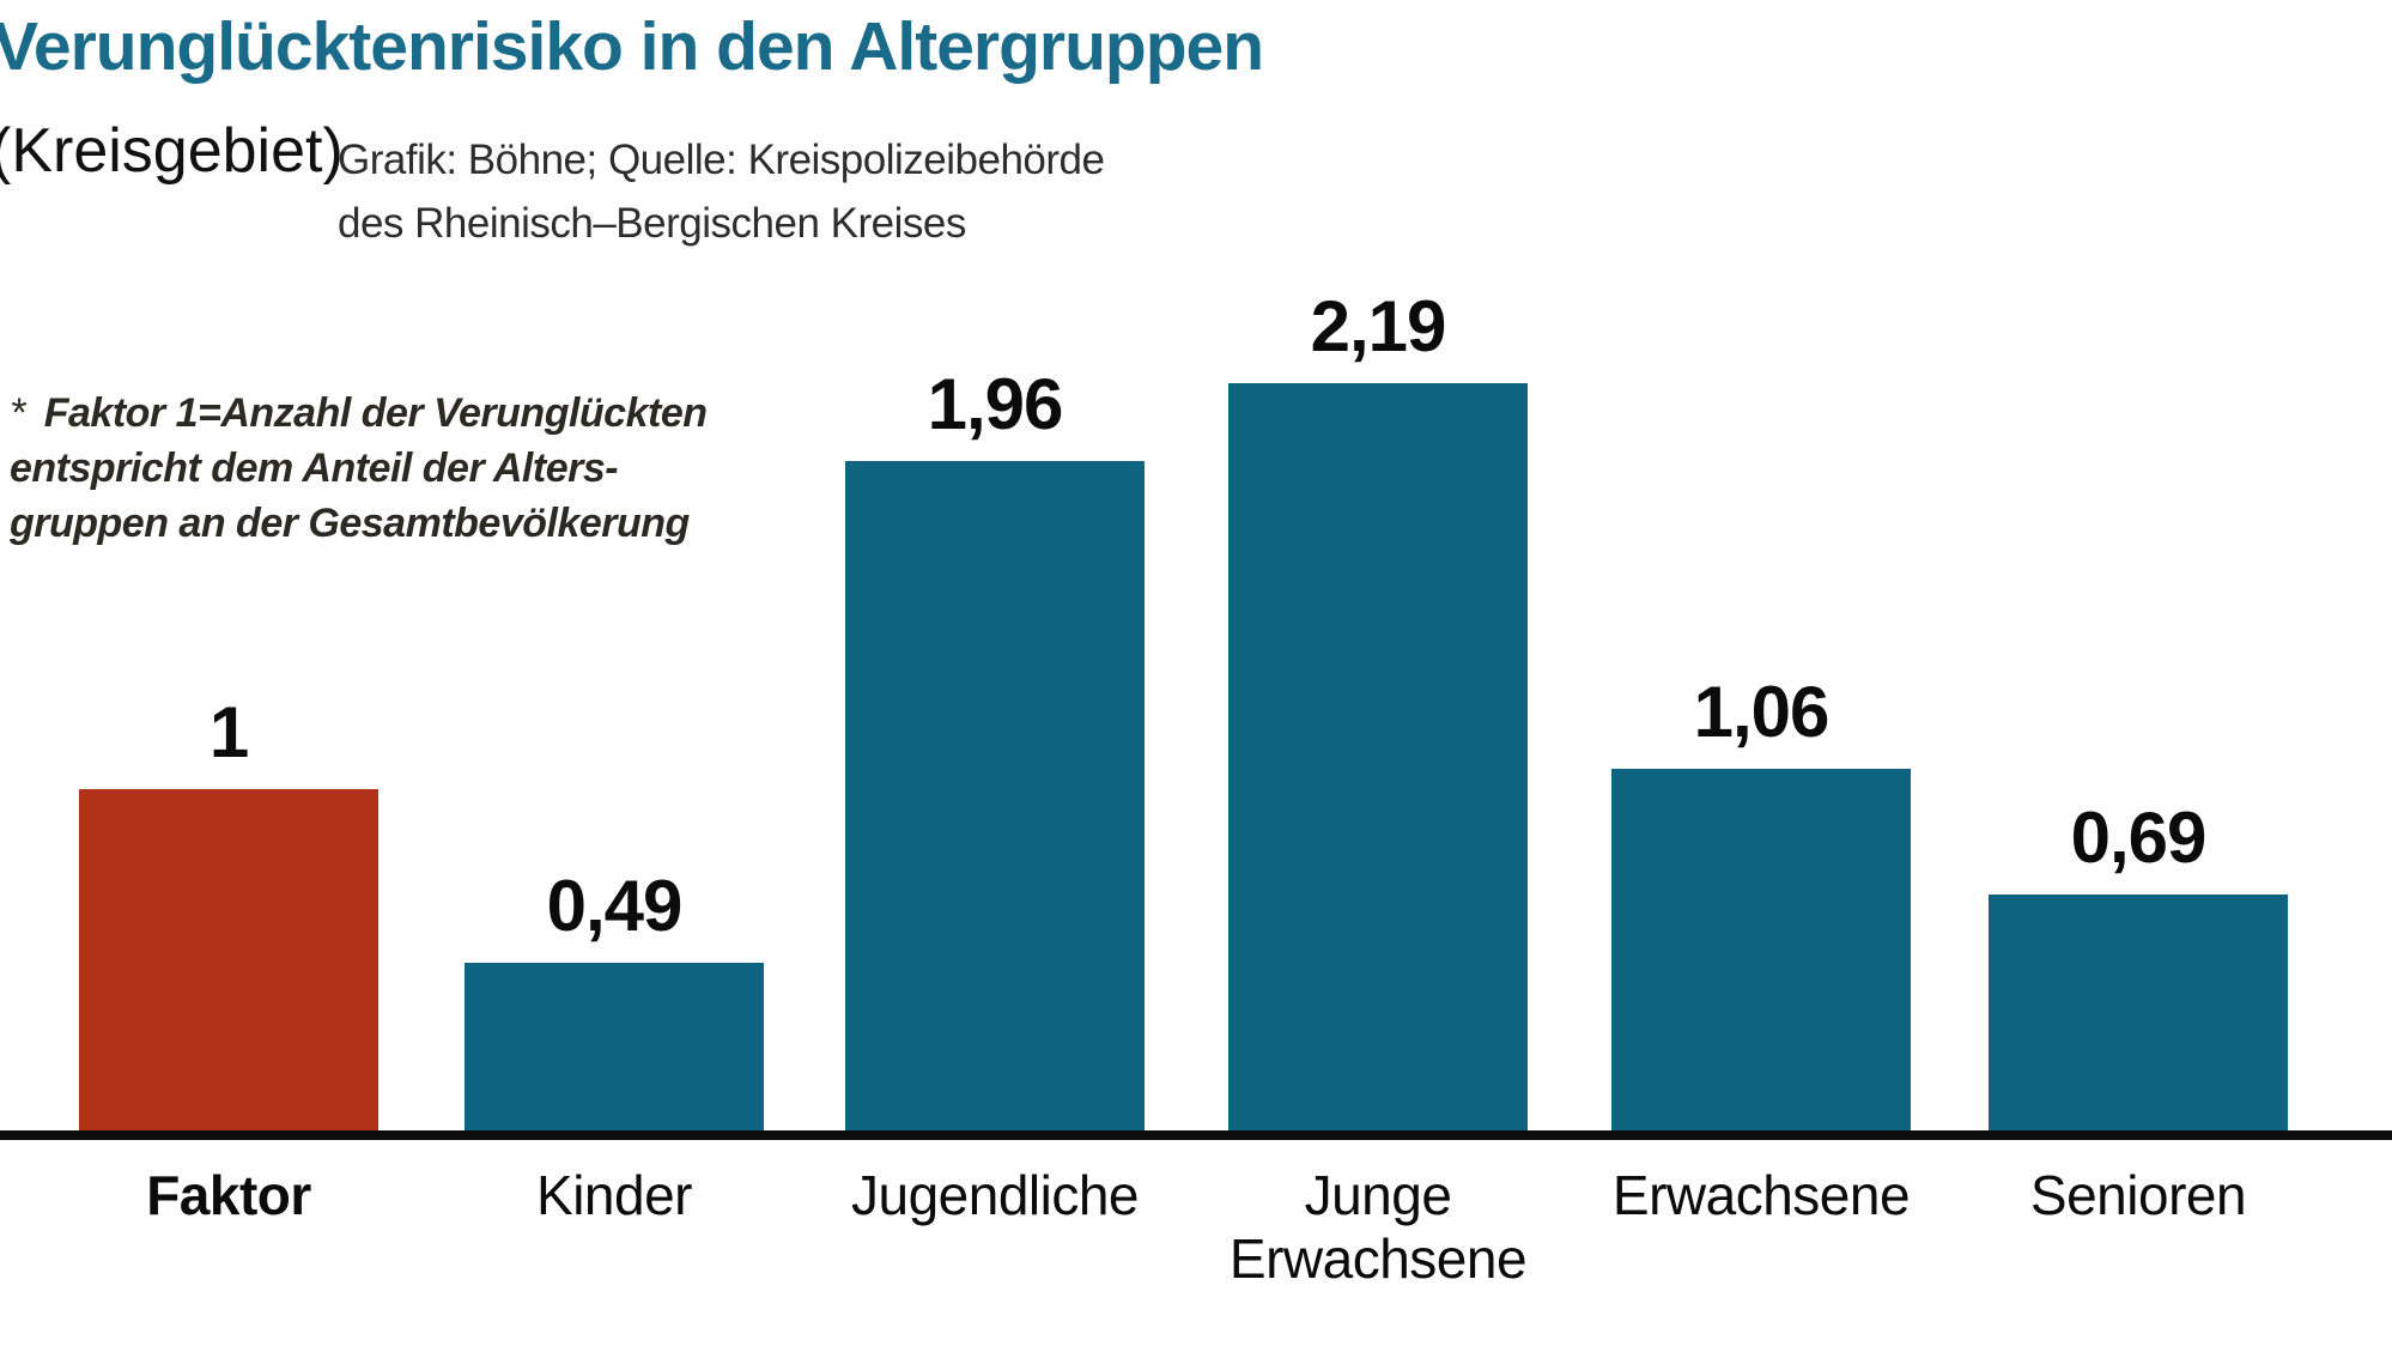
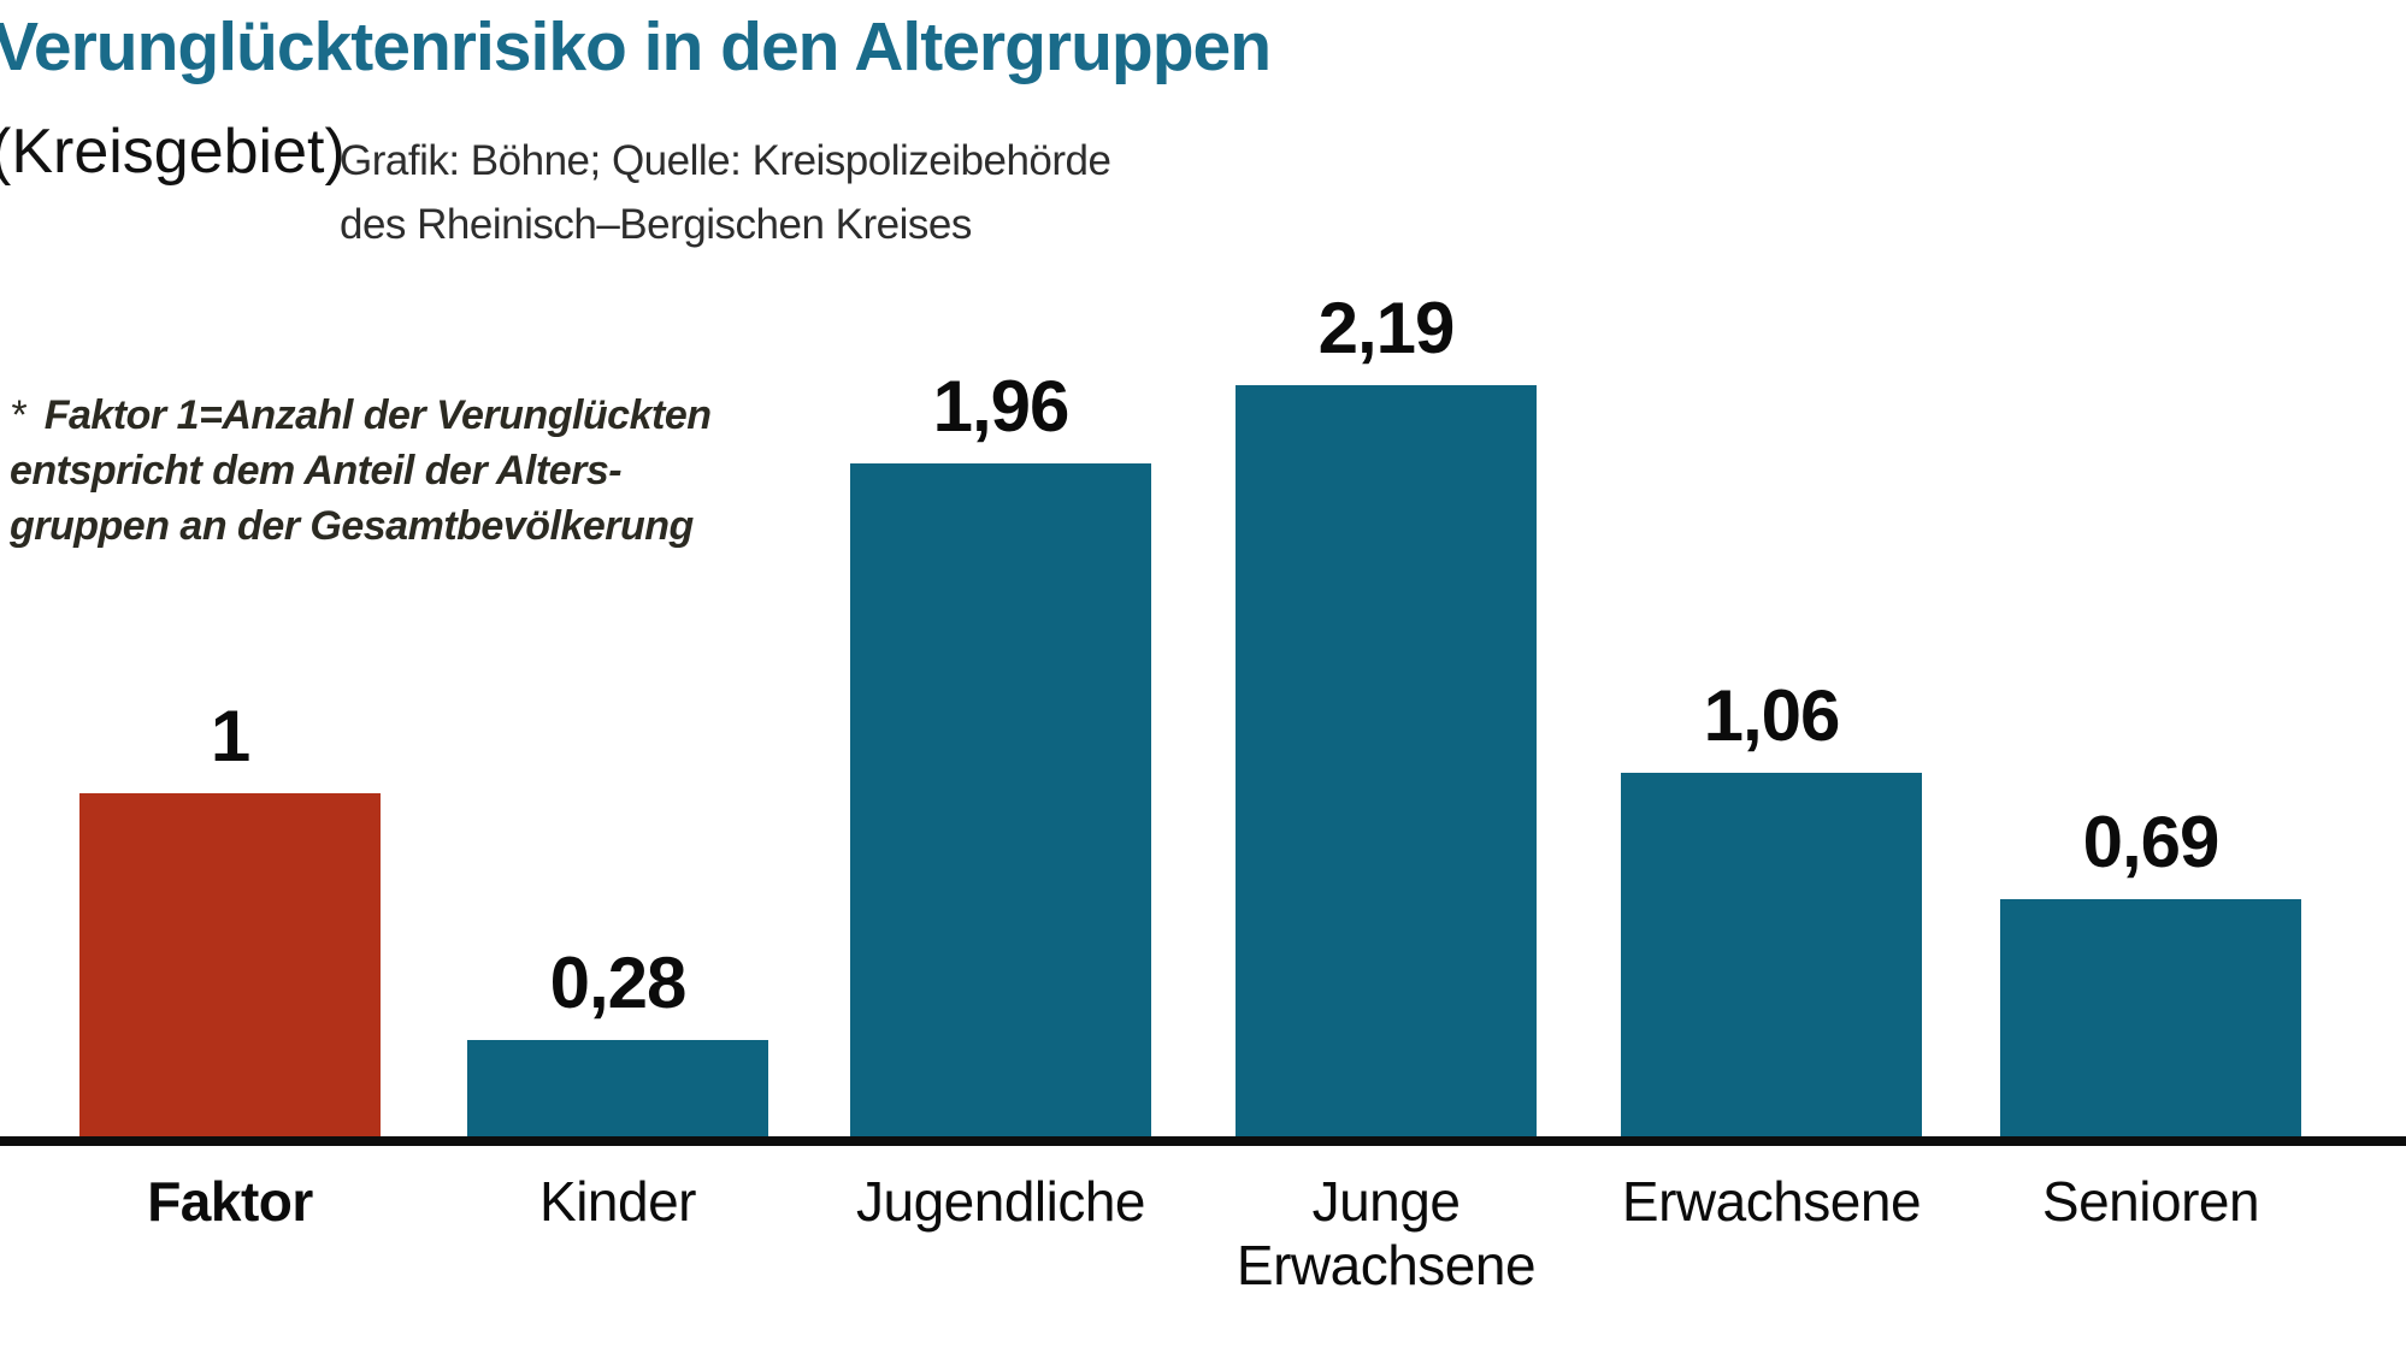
Kinder: 0,49 -> 0,28
